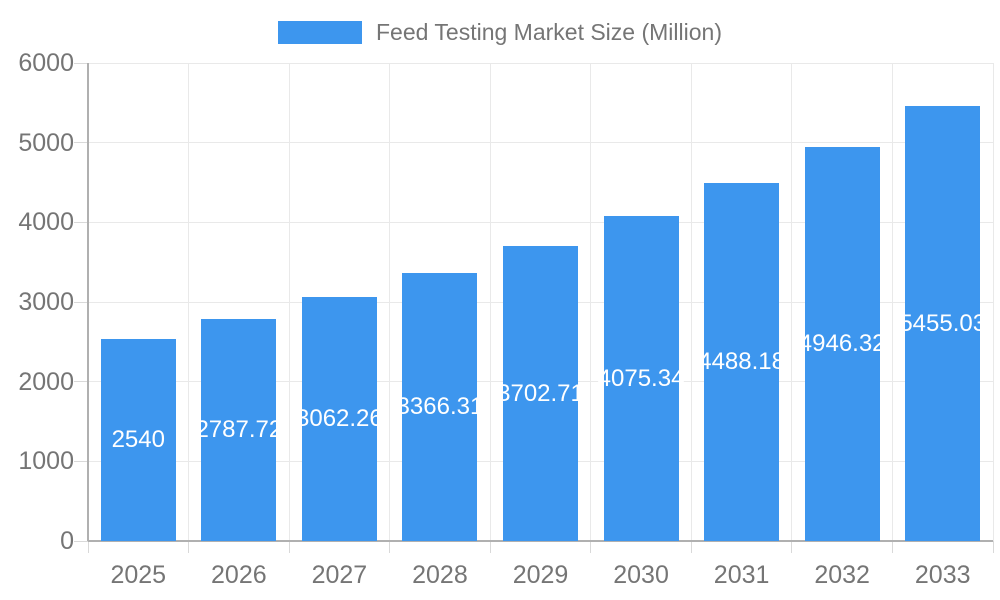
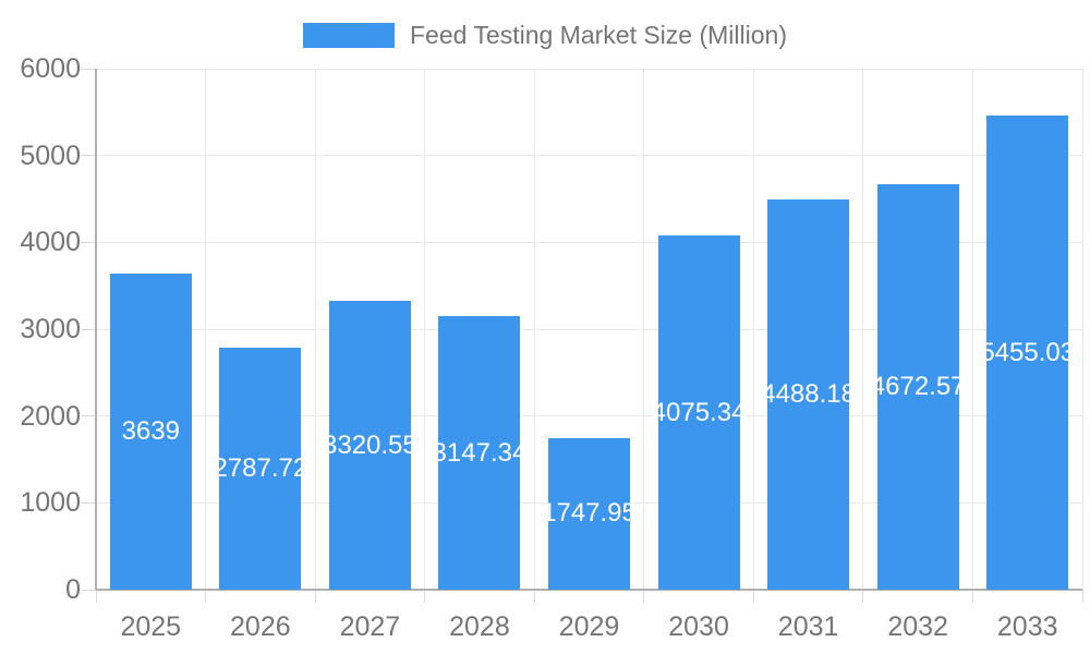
2025: 2540 -> 3639
2027: 3062.26 -> 3320.55
2028: 3366.31 -> 3147.34
2029: 3702.71 -> 1747.95
2032: 4946.32 -> 4672.57
